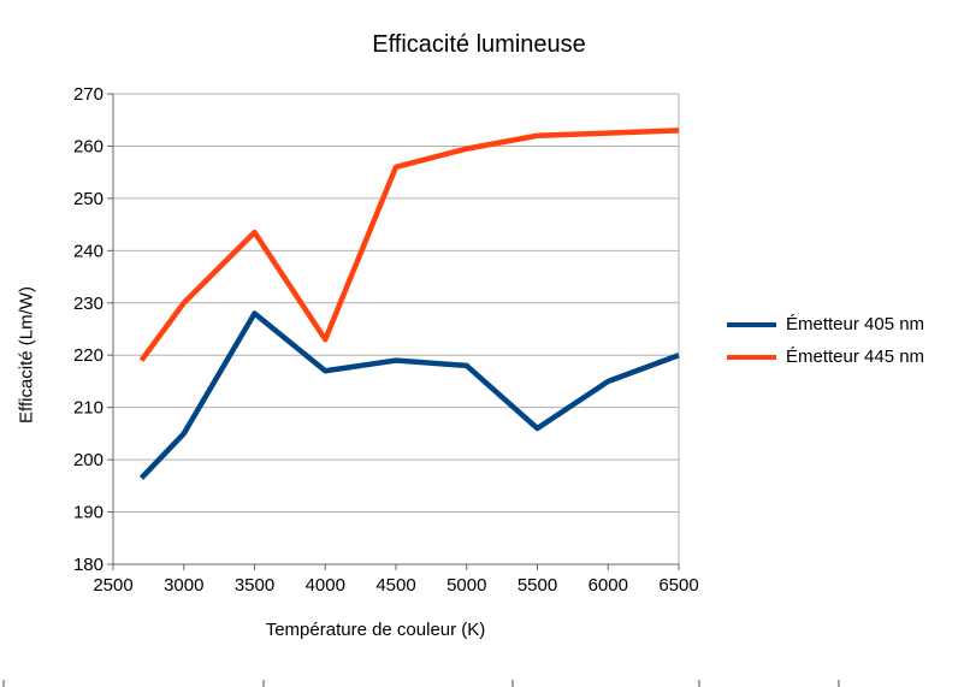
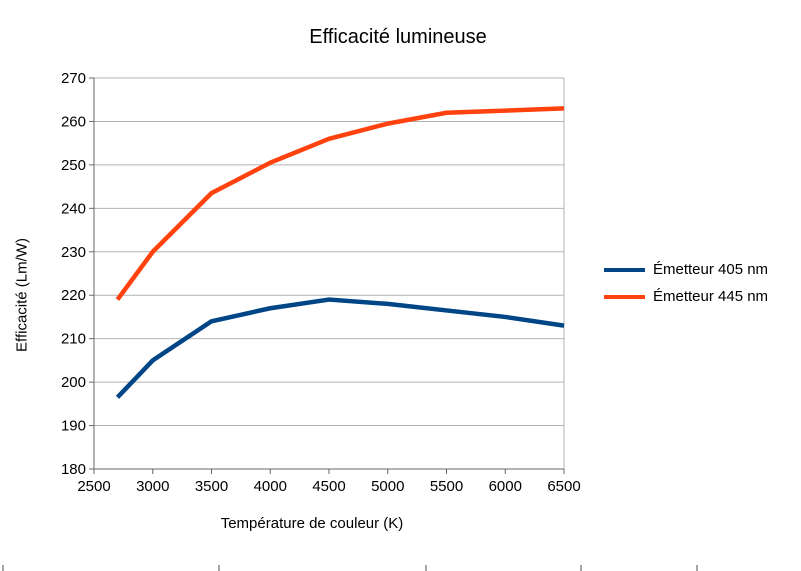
Émetteur 405 nm/3500: 228 -> 214
Émetteur 445 nm/4000: 223 -> 250
Émetteur 405 nm/5500: 206 -> 216
Émetteur 405 nm/6500: 220 -> 213
